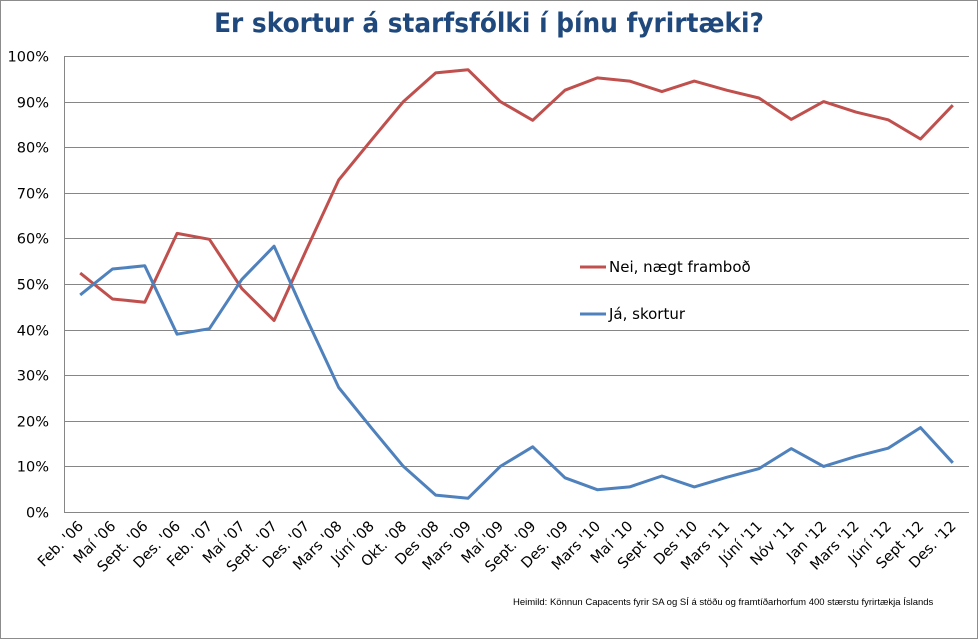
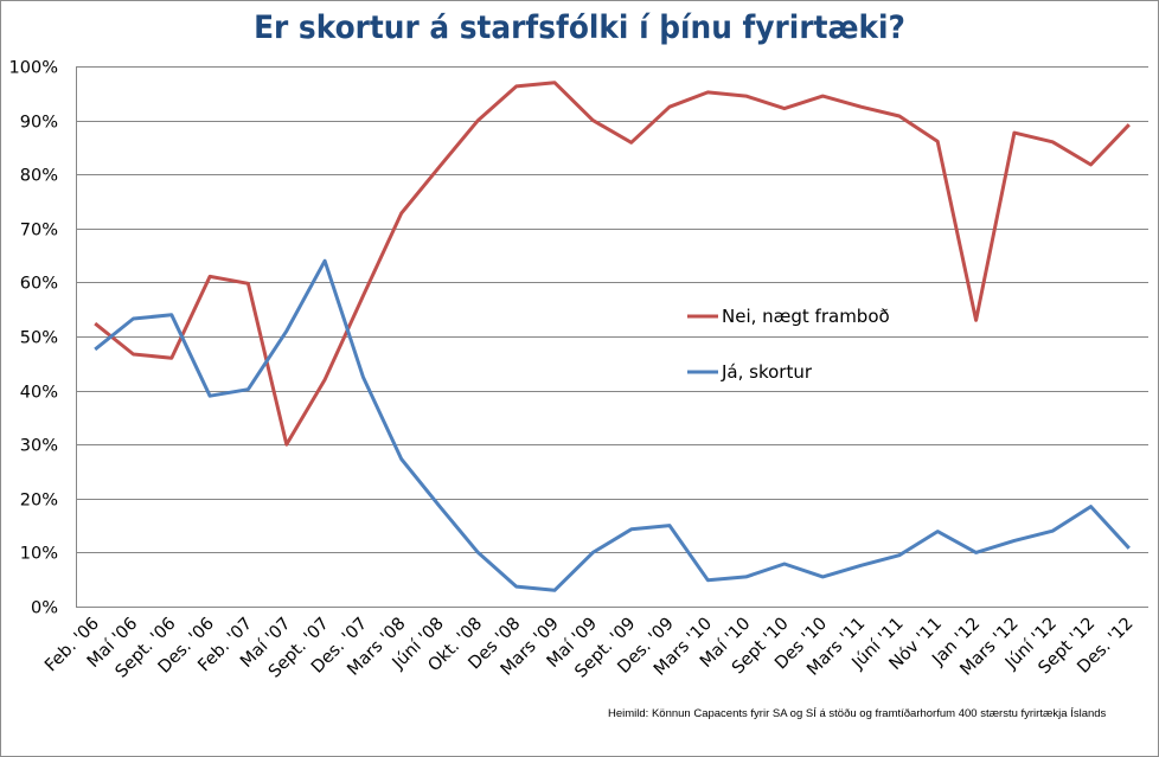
Nei, nægt framboð/Maí '07: 49% -> 30%
Já, skortur/Sept. '07: 58% -> 64%
Já, skortur/Des. '09: 8% -> 15%
Nei, nægt framboð/Jan '12: 90% -> 53%
